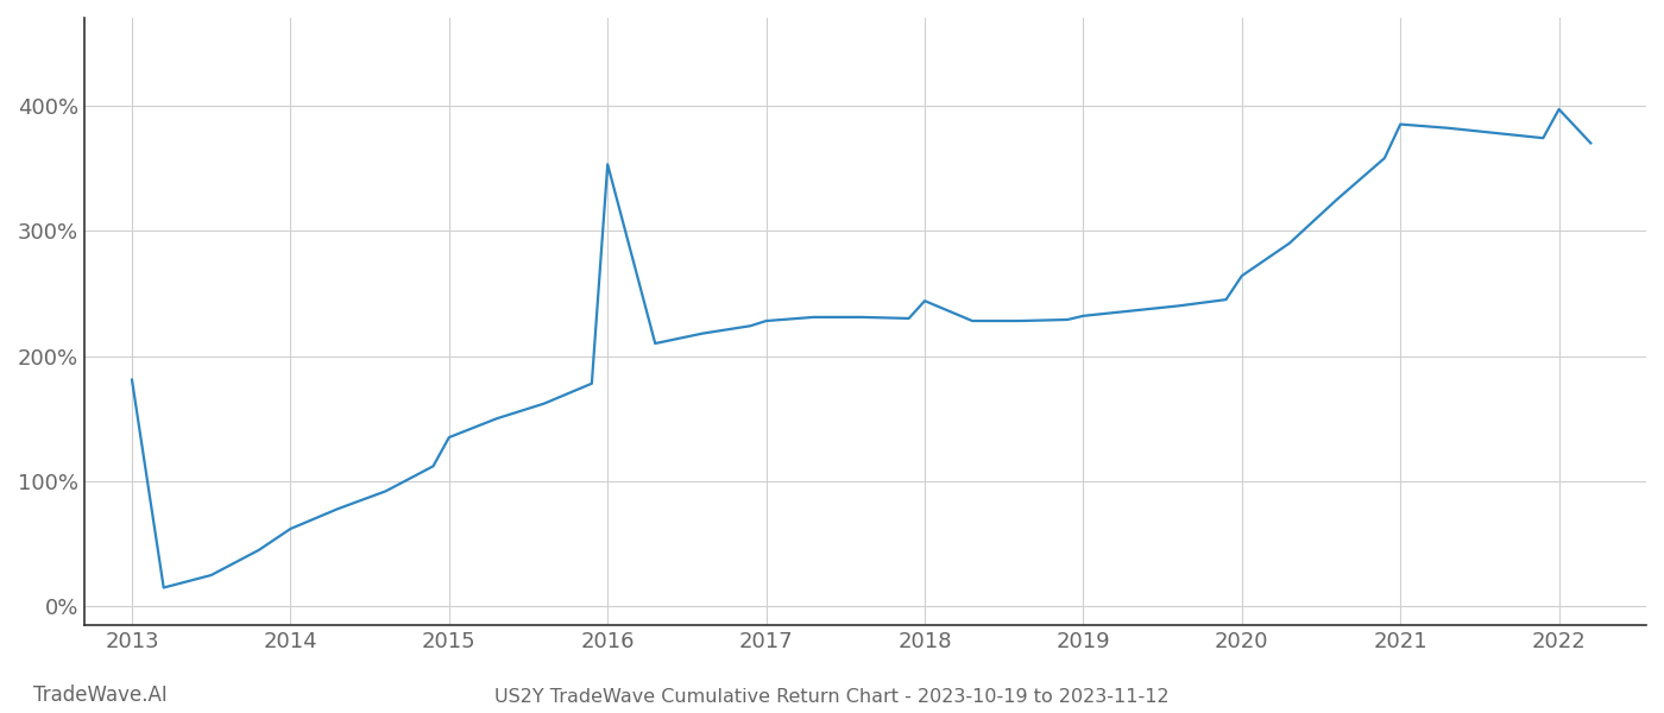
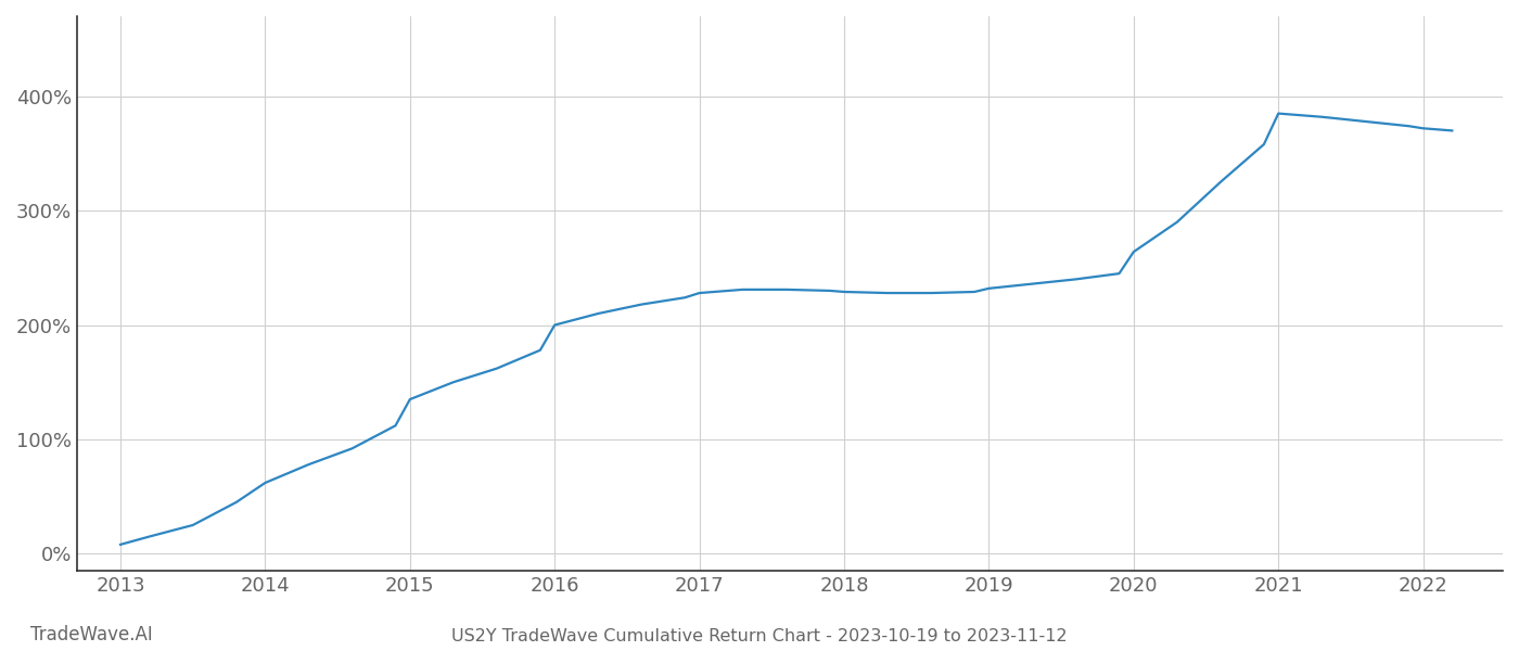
2013: 181% -> 8%
2016: 353% -> 200%
2018: 244% -> 229%
2022: 397% -> 372%
